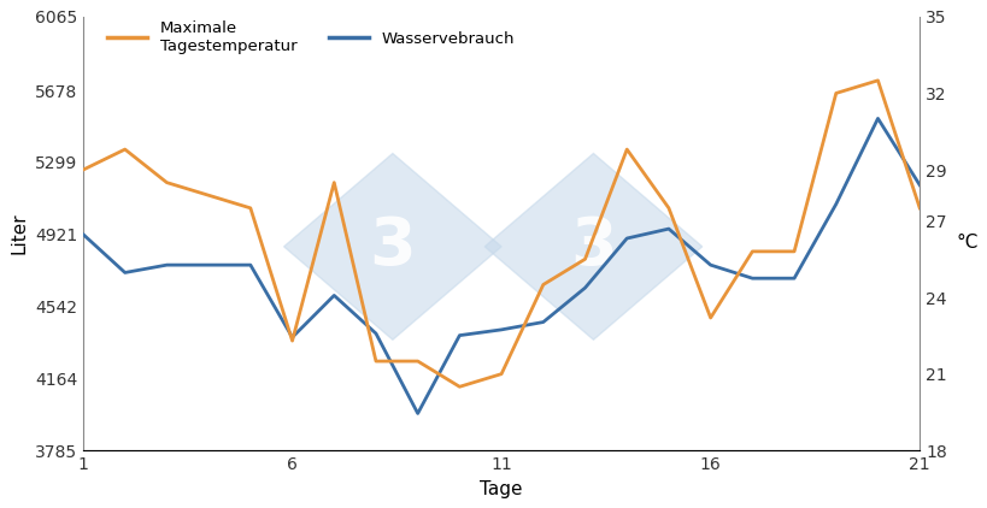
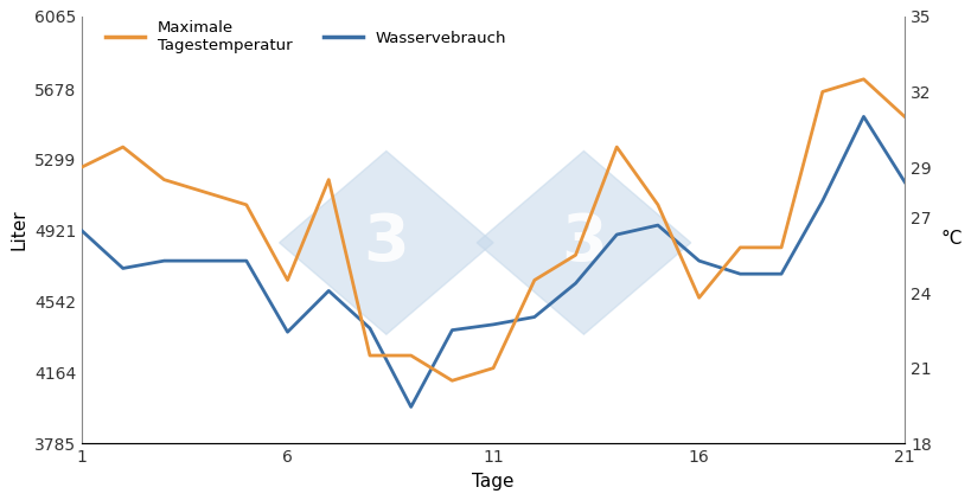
Maximale Tagestemperatur/6: 22.3 -> 24.5
Maximale Tagestemperatur/16: 23.2 -> 23.8
Maximale Tagestemperatur/21: 27.5 -> 31.0
